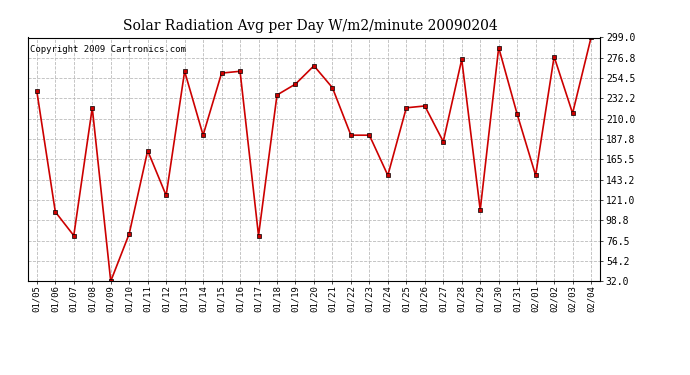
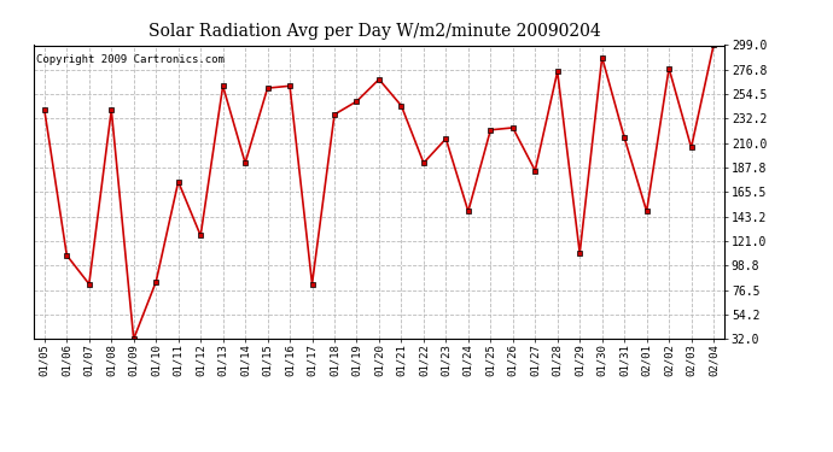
01/08: 222 -> 240
01/23: 192 -> 214
02/03: 216 -> 206
